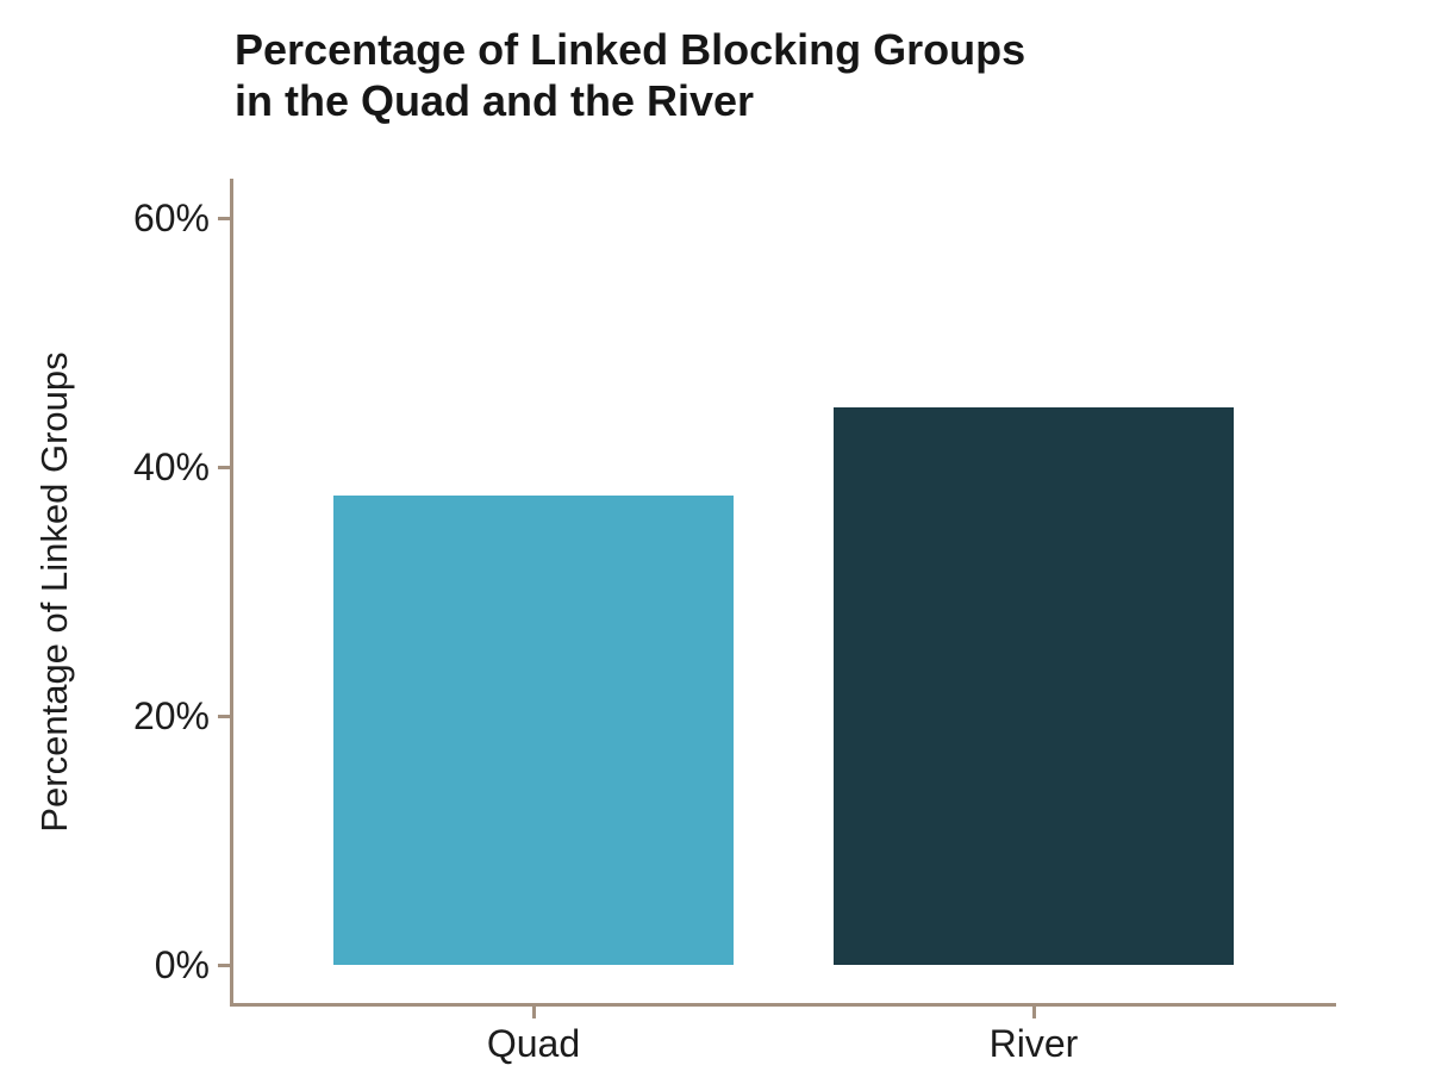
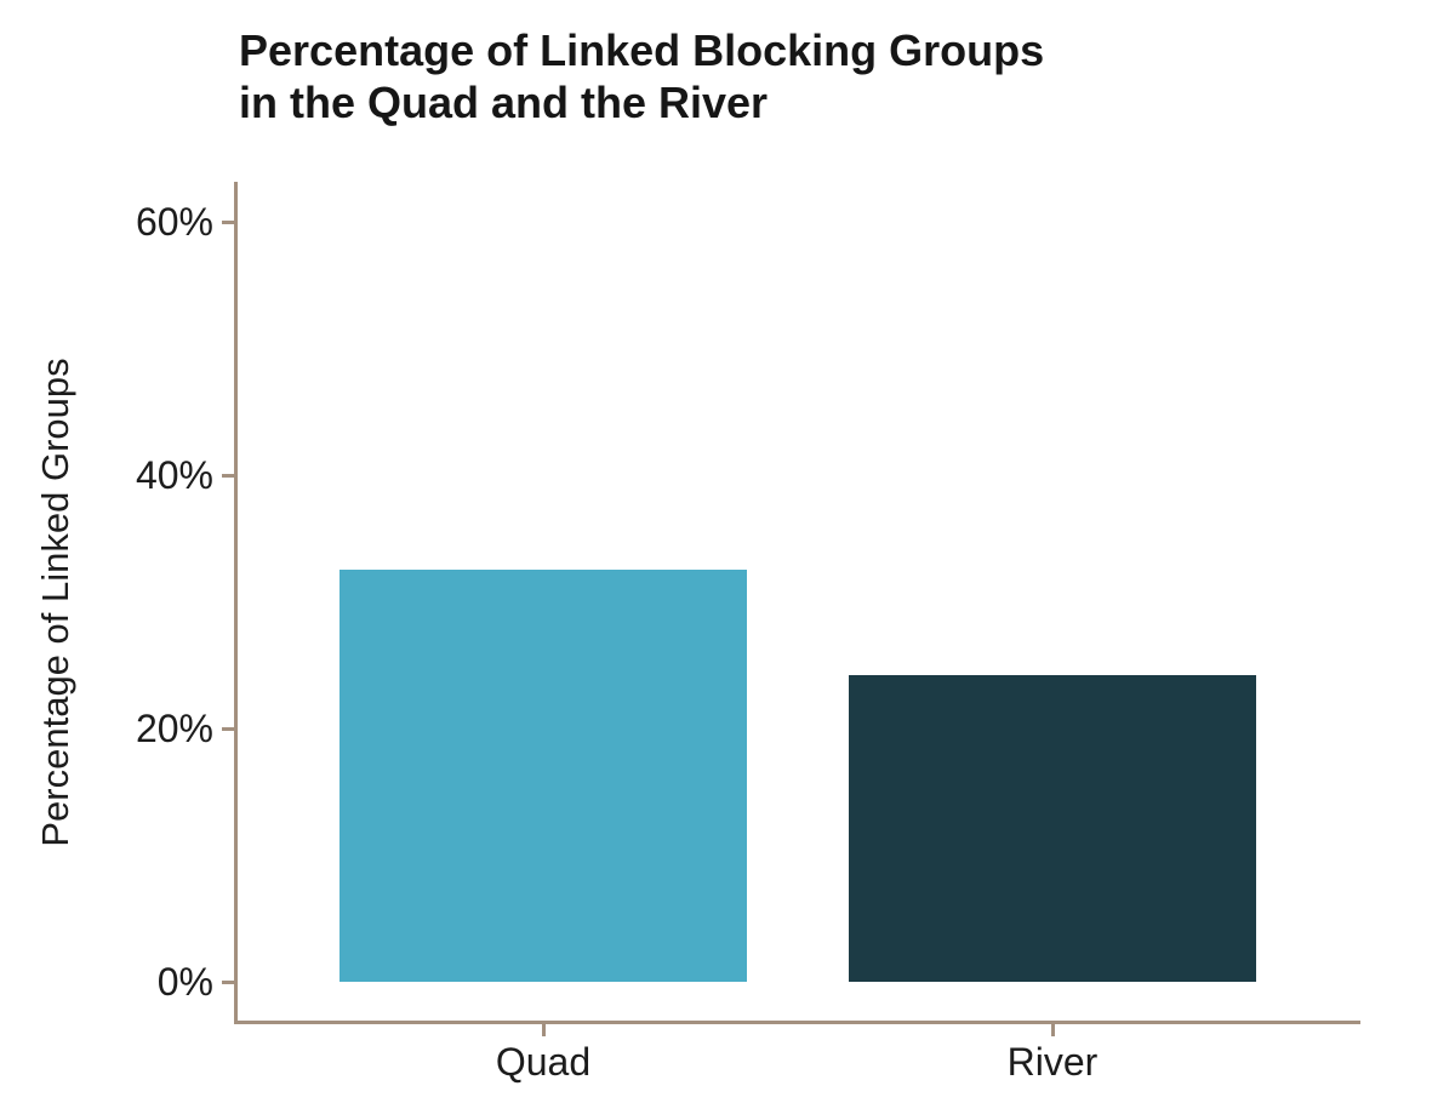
Quad: 37.7% -> 32.5%
River: 44.8% -> 24.2%
